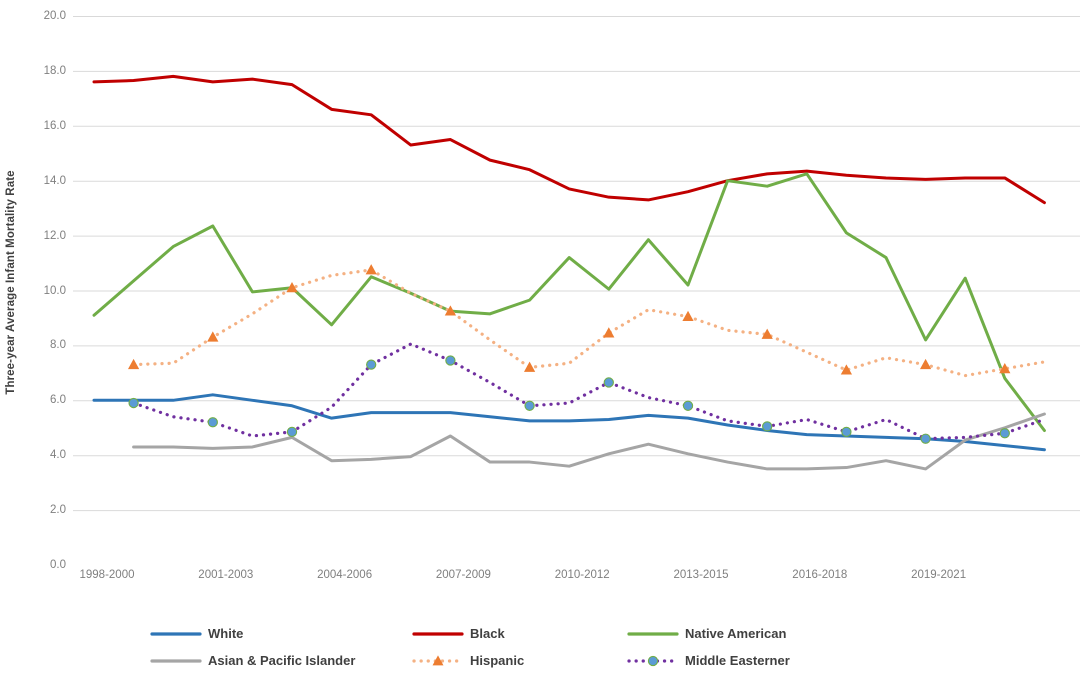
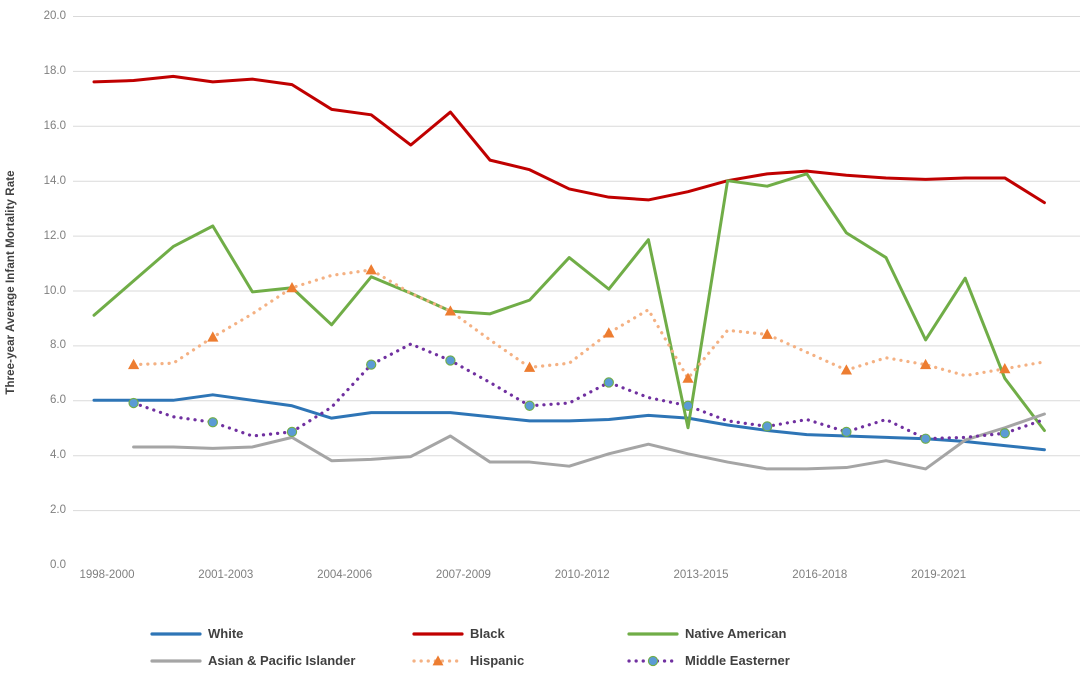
Black/2007-2009: 15.5 -> 16.5
Native American/2013-2015: 10.2 -> 5.0
Hispanic/2013-2015: 9.1 -> 6.8
